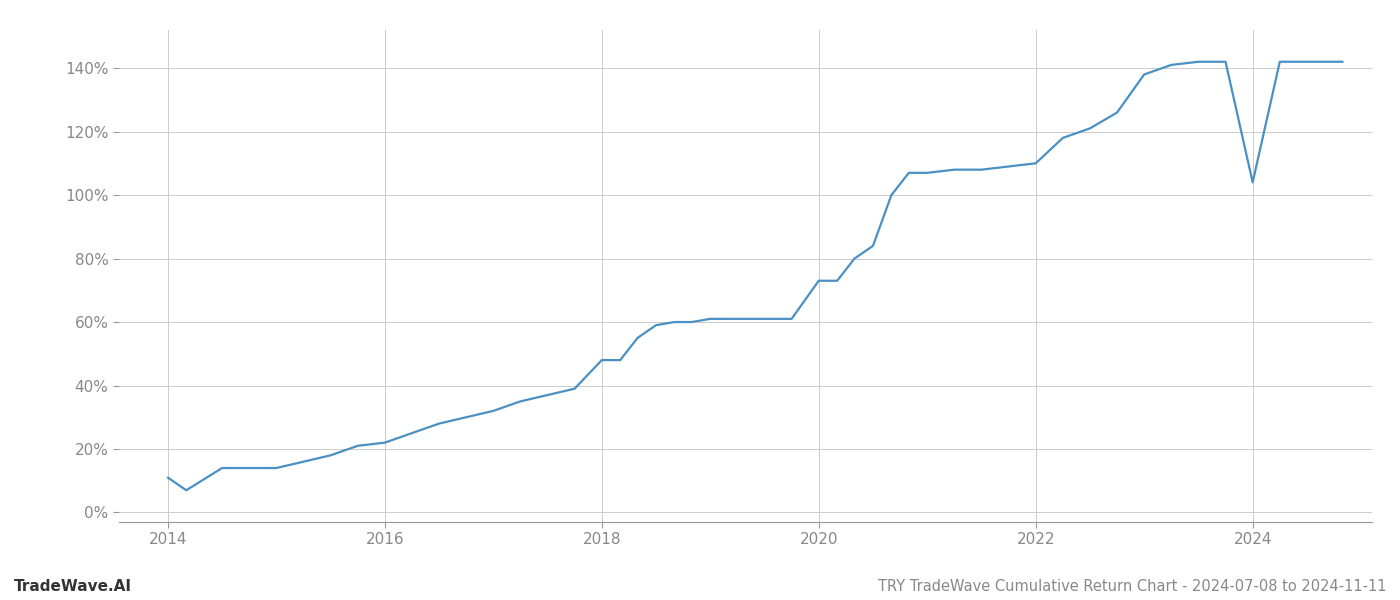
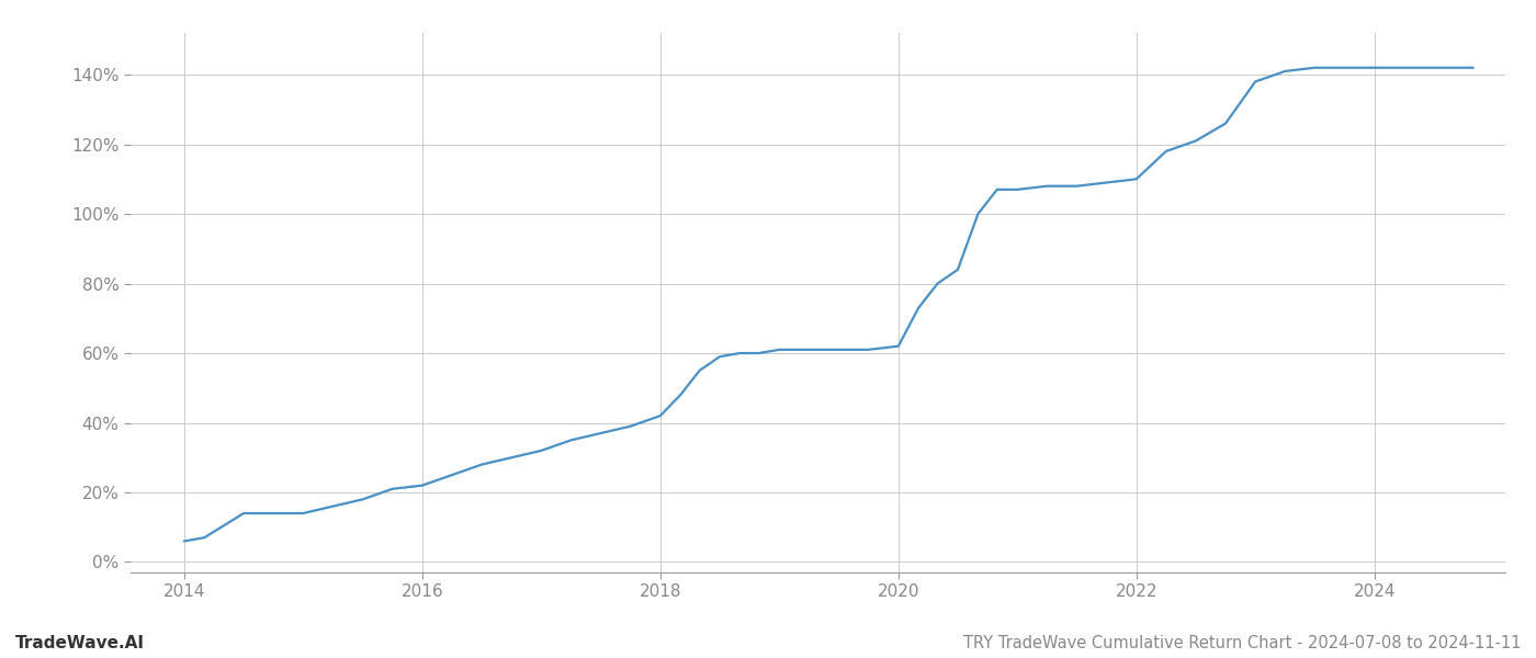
2014: 11% -> 6%
2018: 48% -> 42%
2020: 73% -> 62%
2024: 104% -> 142%
